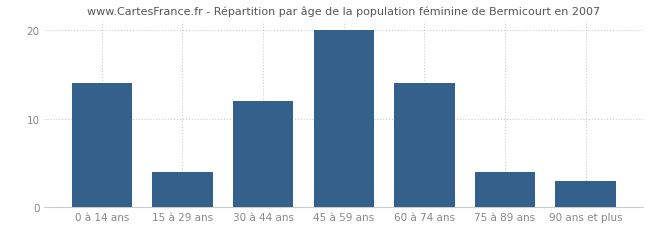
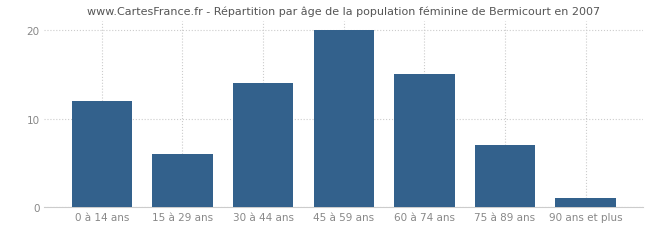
0 à 14 ans: 14 -> 12
15 à 29 ans: 4 -> 6
30 à 44 ans: 12 -> 14
60 à 74 ans: 14 -> 15
75 à 89 ans: 4 -> 7
90 ans et plus: 3 -> 1
